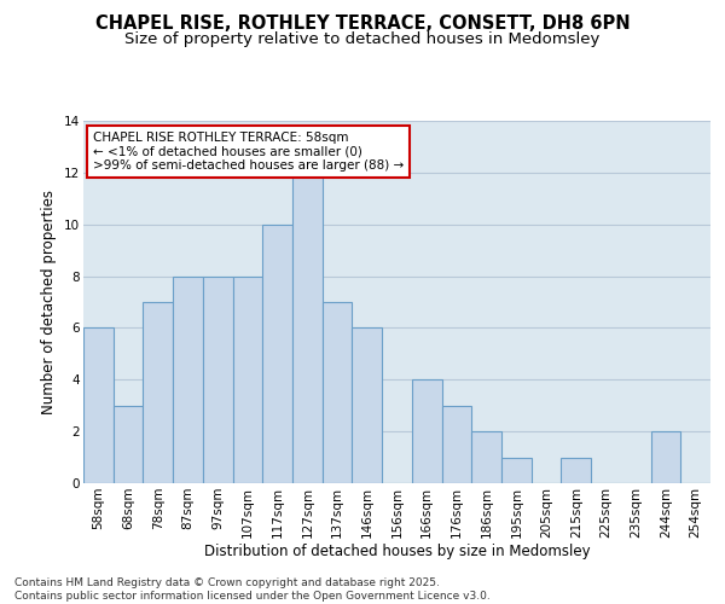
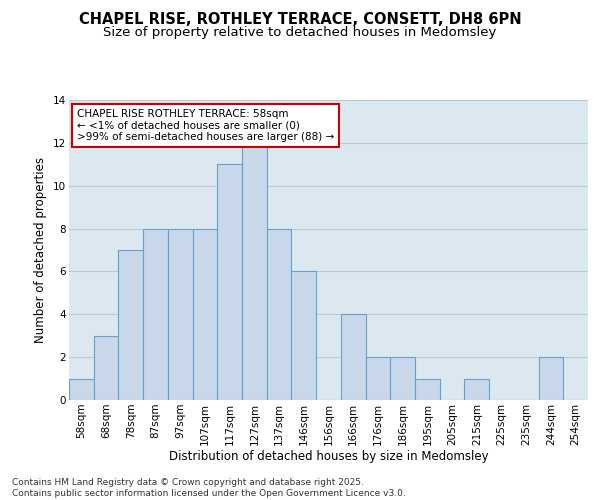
58sqm: 6 -> 1
117sqm: 10 -> 11
137sqm: 7 -> 8
176sqm: 3 -> 2
